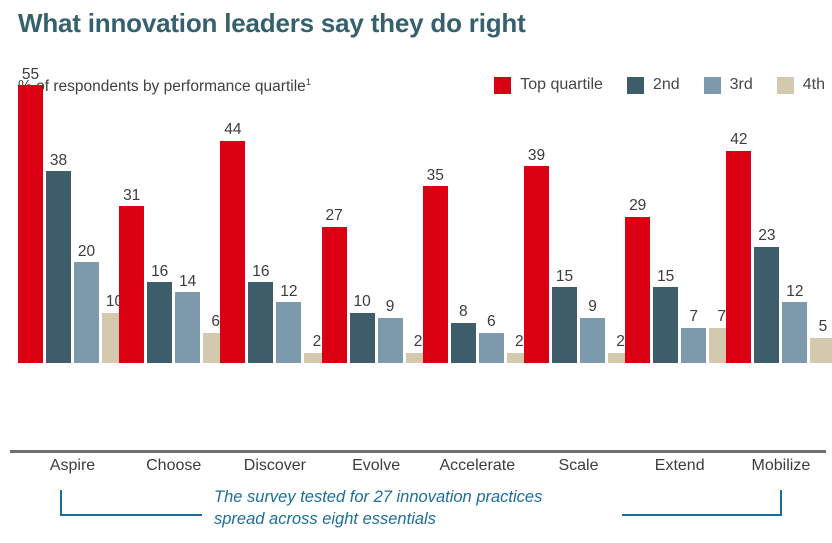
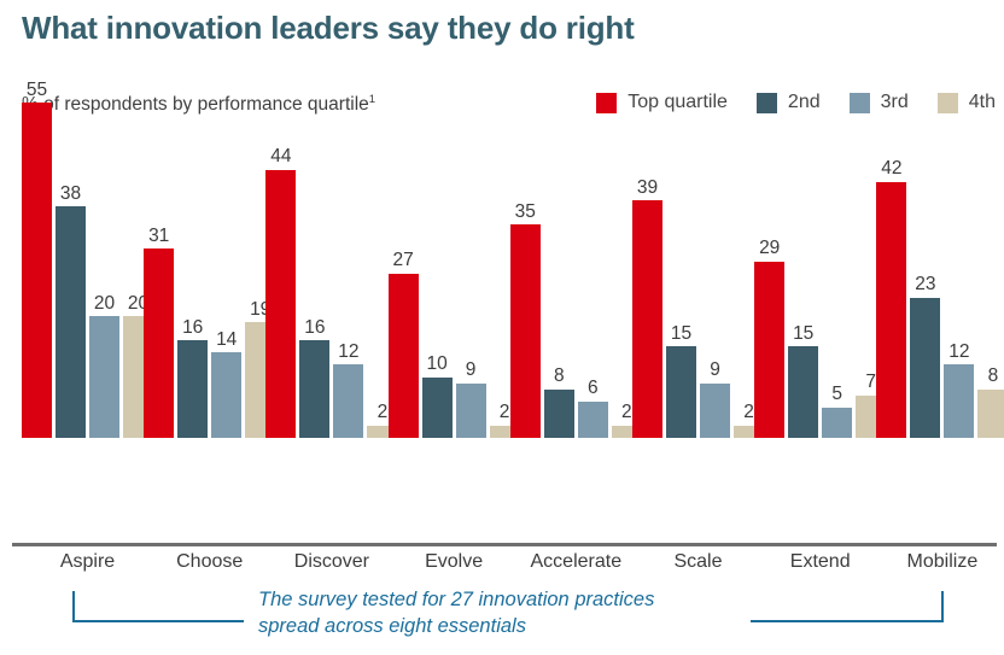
4th/Aspire: 10 -> 20
4th/Choose: 6 -> 19
3rd/Extend: 7 -> 5
4th/Mobilize: 5 -> 8
